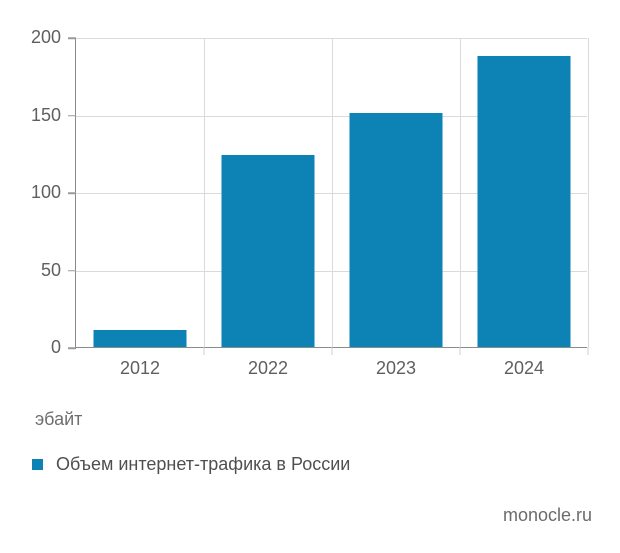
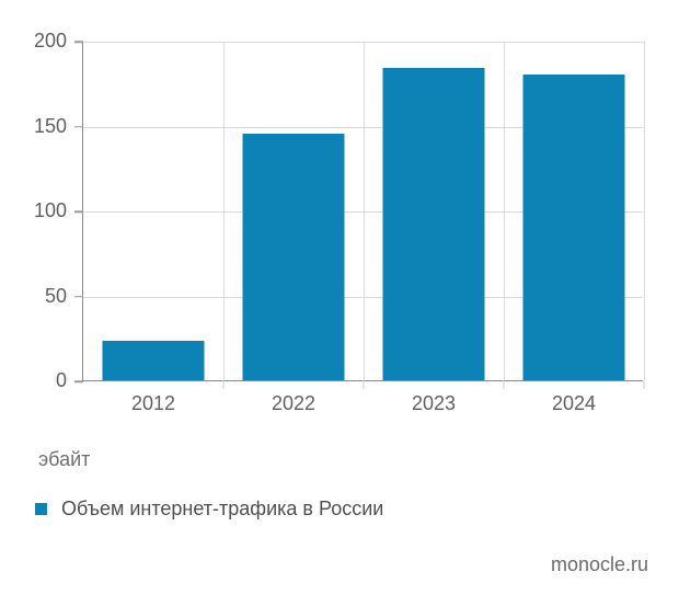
2012: 11 -> 23
2022: 124 -> 145
2023: 151 -> 184
2024: 188 -> 180
